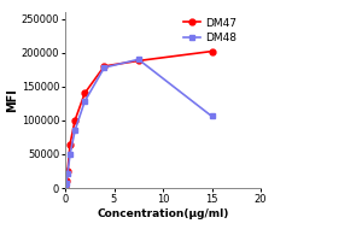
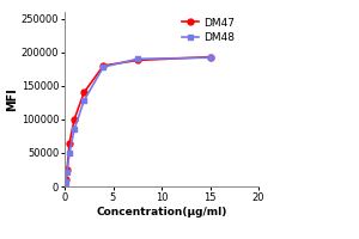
DM47/15: 202000 -> 193000
DM48/15: 106000 -> 192000
